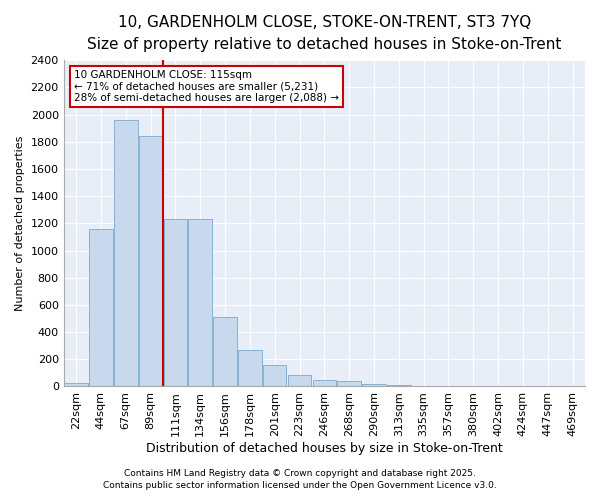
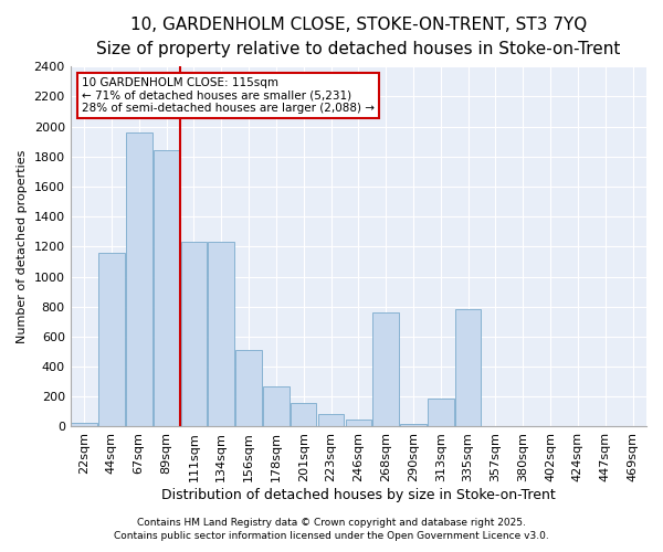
268sqm: 40 -> 760
313sqm: 10 -> 190
335sqm: 0 -> 780
